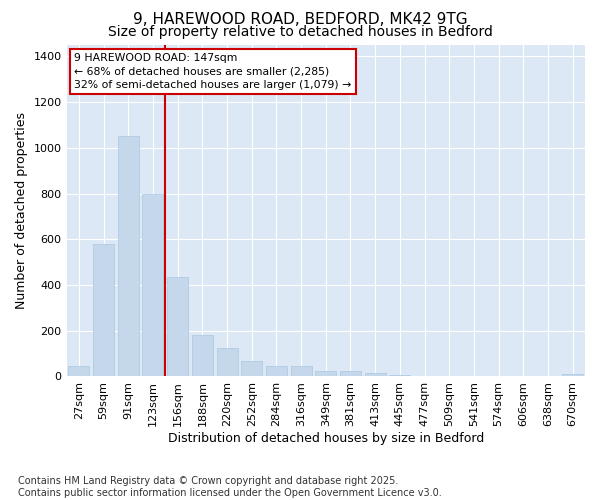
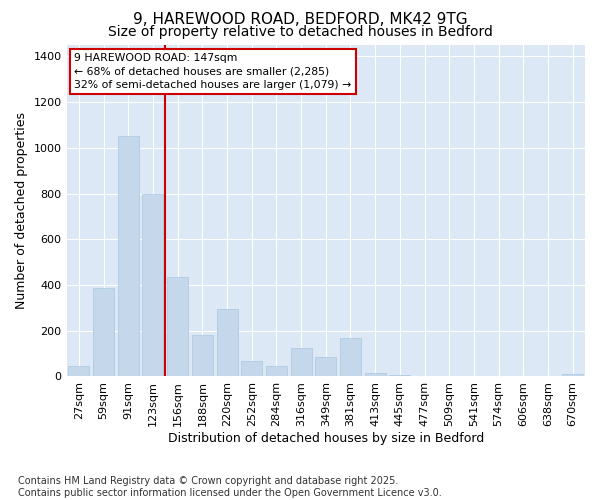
59sqm: 580 -> 385
220sqm: 125 -> 295
316sqm: 47 -> 125
349sqm: 25 -> 85
381sqm: 22 -> 170
